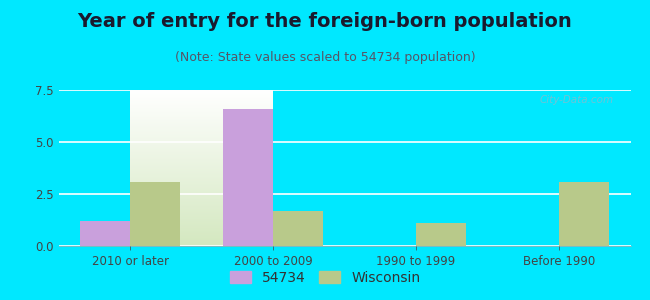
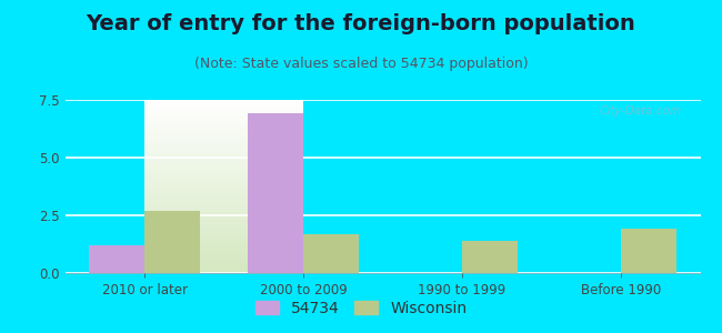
Wisconsin/2010 or later: 3.1 -> 2.7
54734/2000 to 2009: 6.6 -> 6.9
Wisconsin/1990 to 1999: 1.1 -> 1.4
Wisconsin/Before 1990: 3.1 -> 1.9
